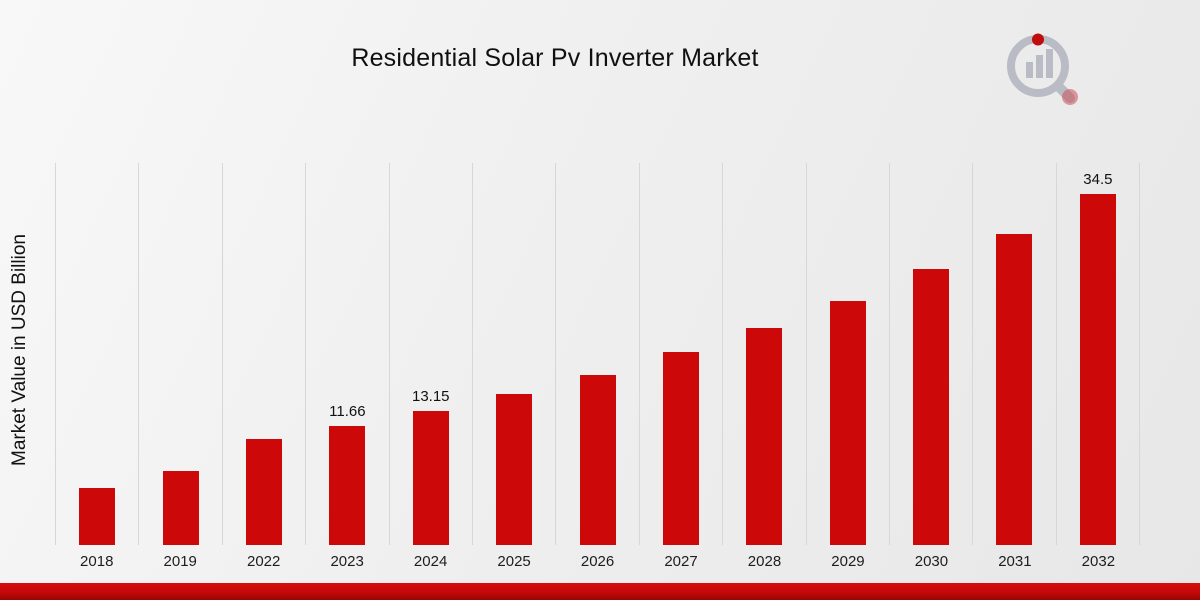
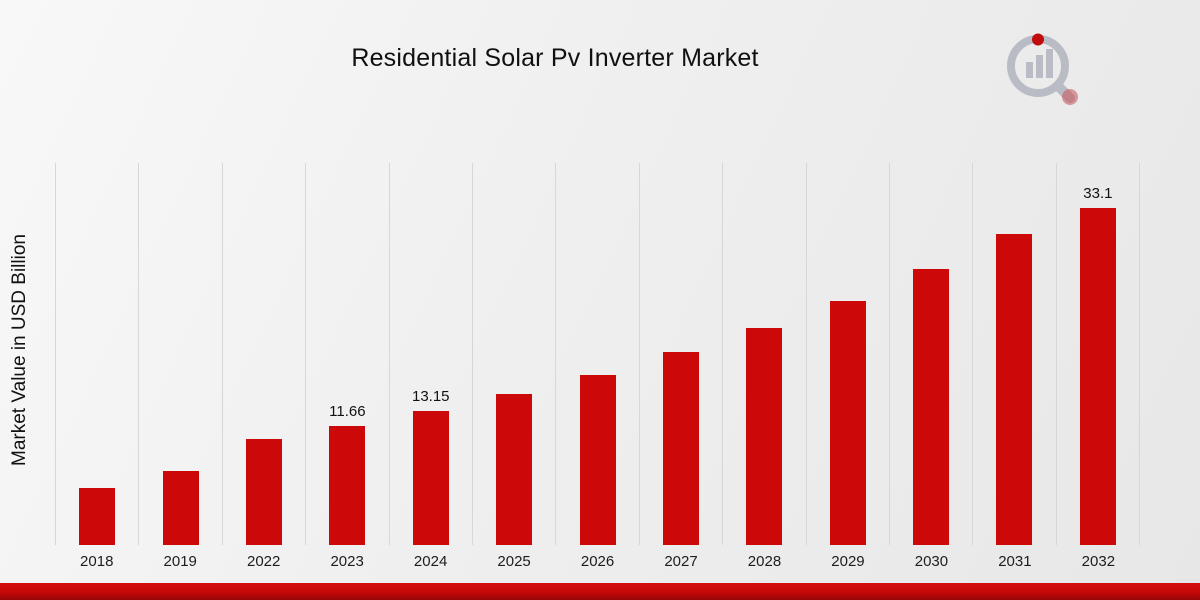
2032: 34.5 -> 33.1
